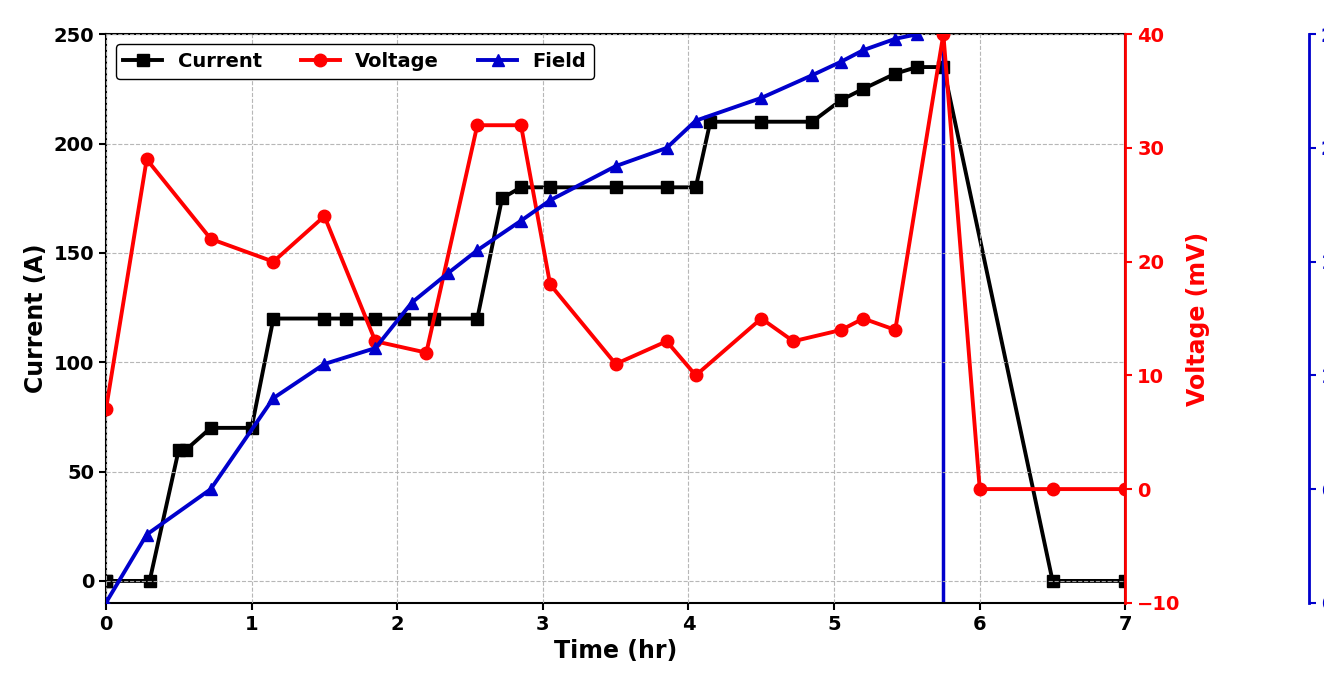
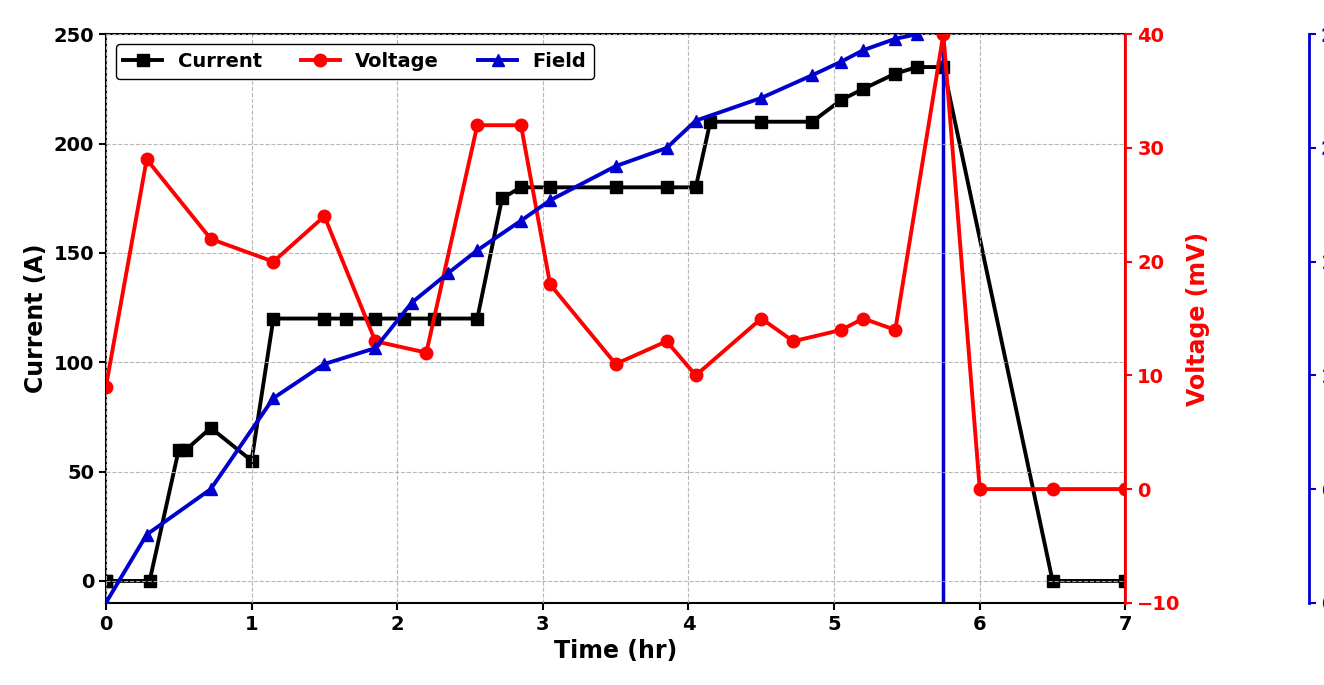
Voltage/0: 7 -> 9
Current/1: 70 -> 55
